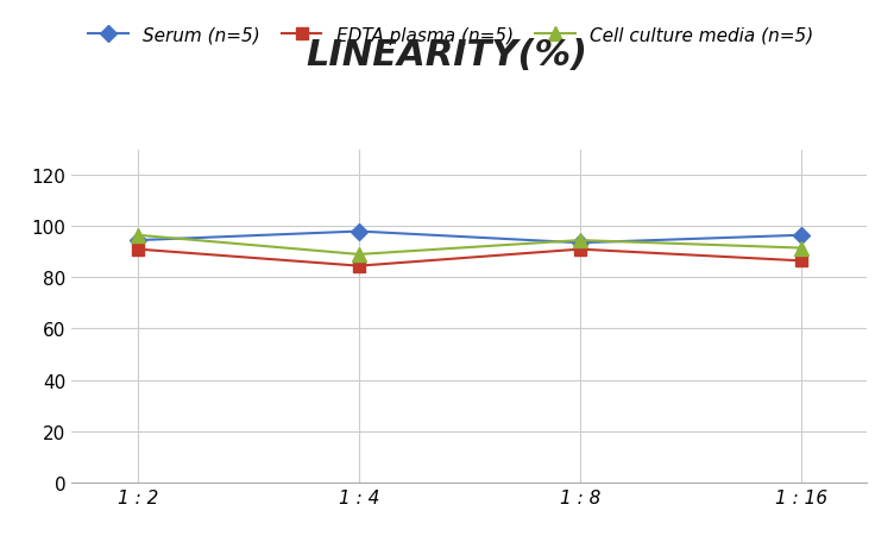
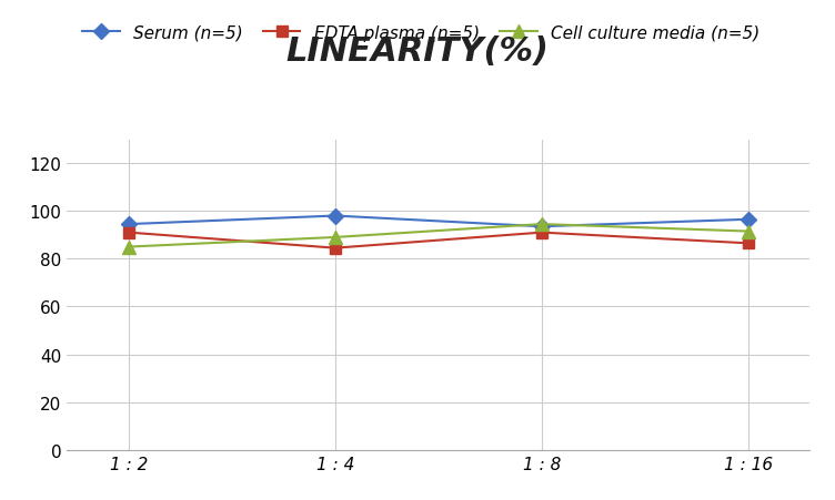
Cell culture media (n=5)/1 : 2: 96.5 -> 85.0
